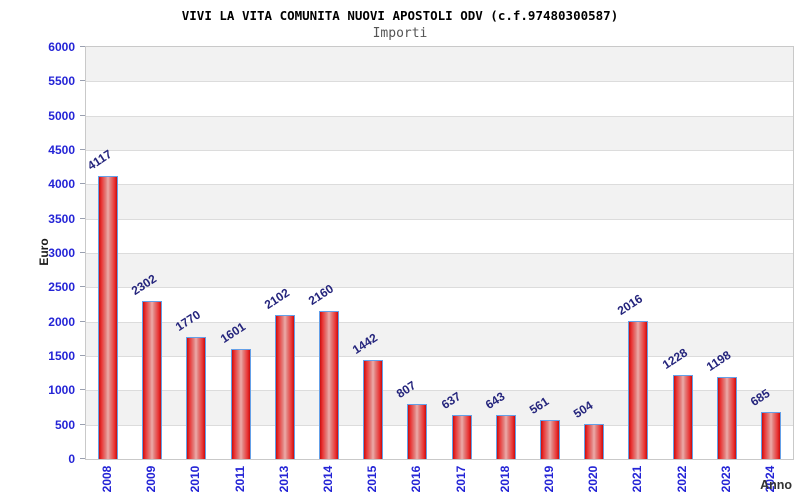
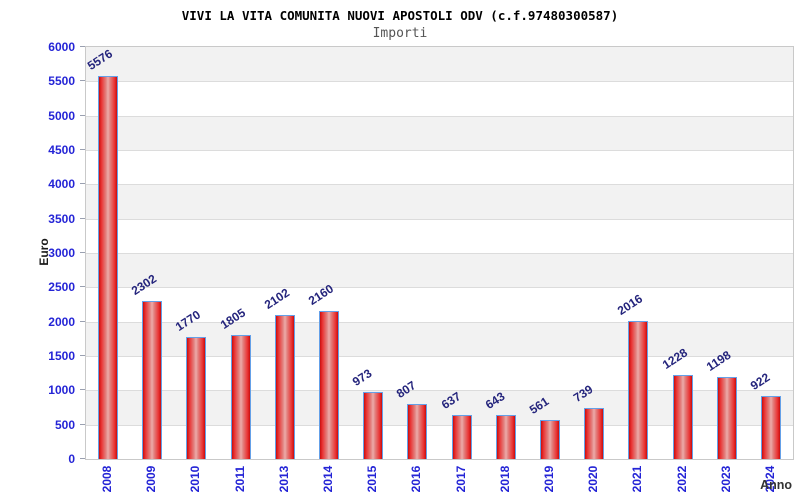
2008: 4117 -> 5576
2011: 1601 -> 1805
2015: 1442 -> 973
2020: 504 -> 739
2024: 685 -> 922
